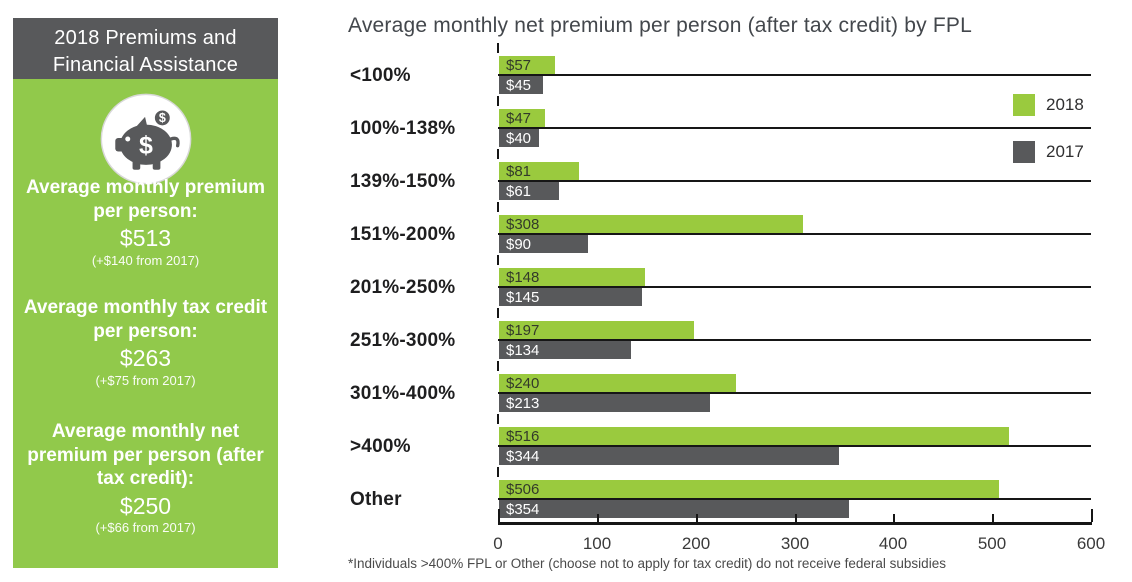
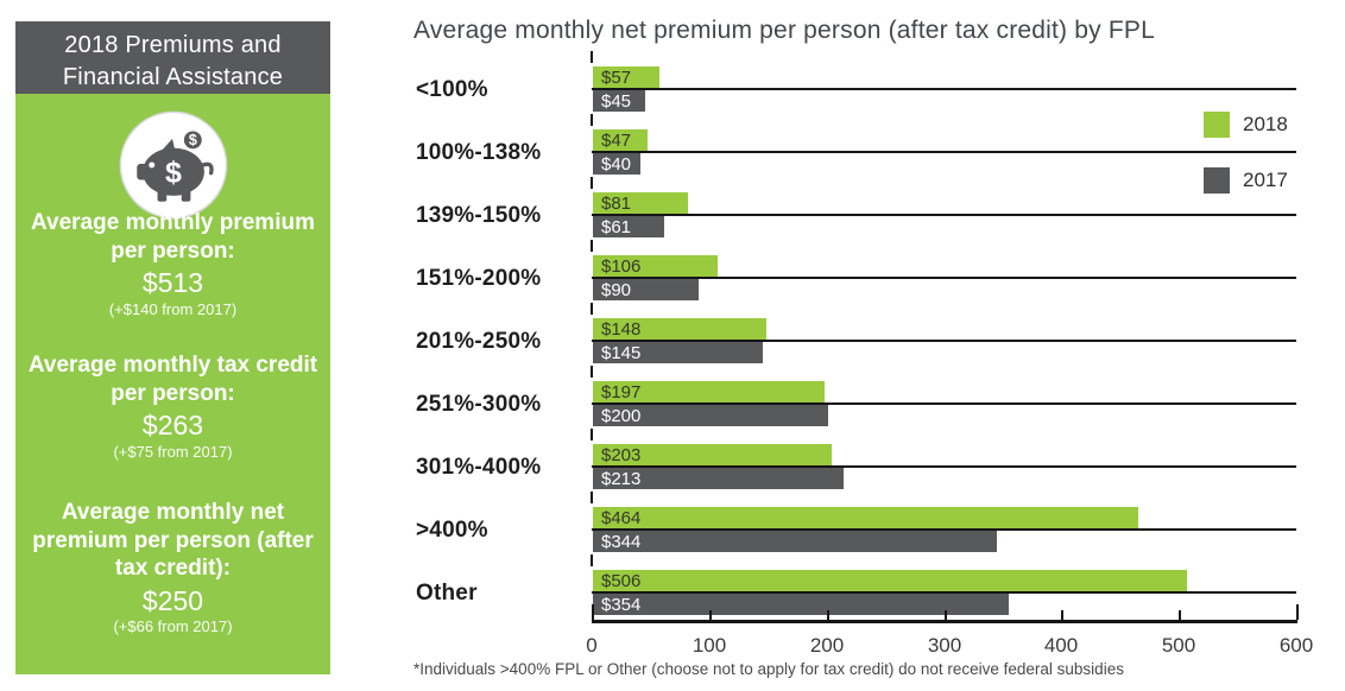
2018/151%-200%: $308 -> $106
2017/251%-300%: $134 -> $200
2018/301%-400%: $240 -> $203
2018/>400%: $516 -> $464
